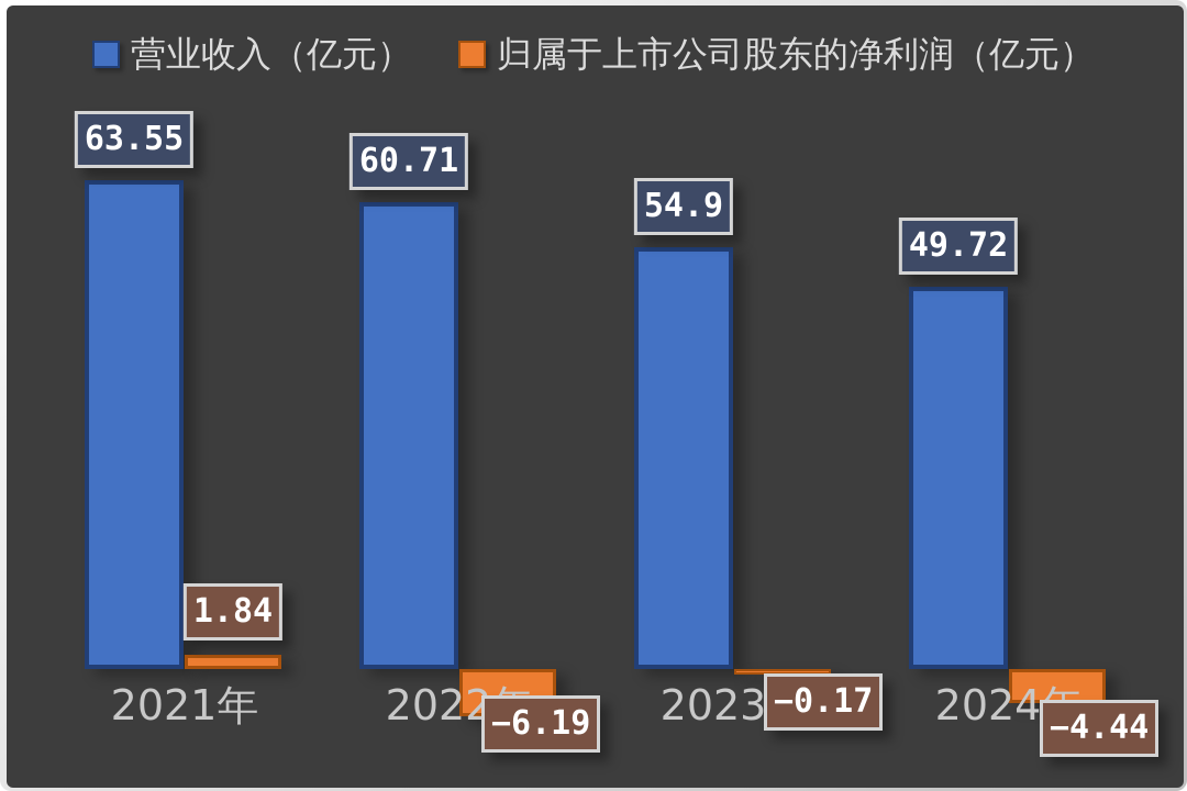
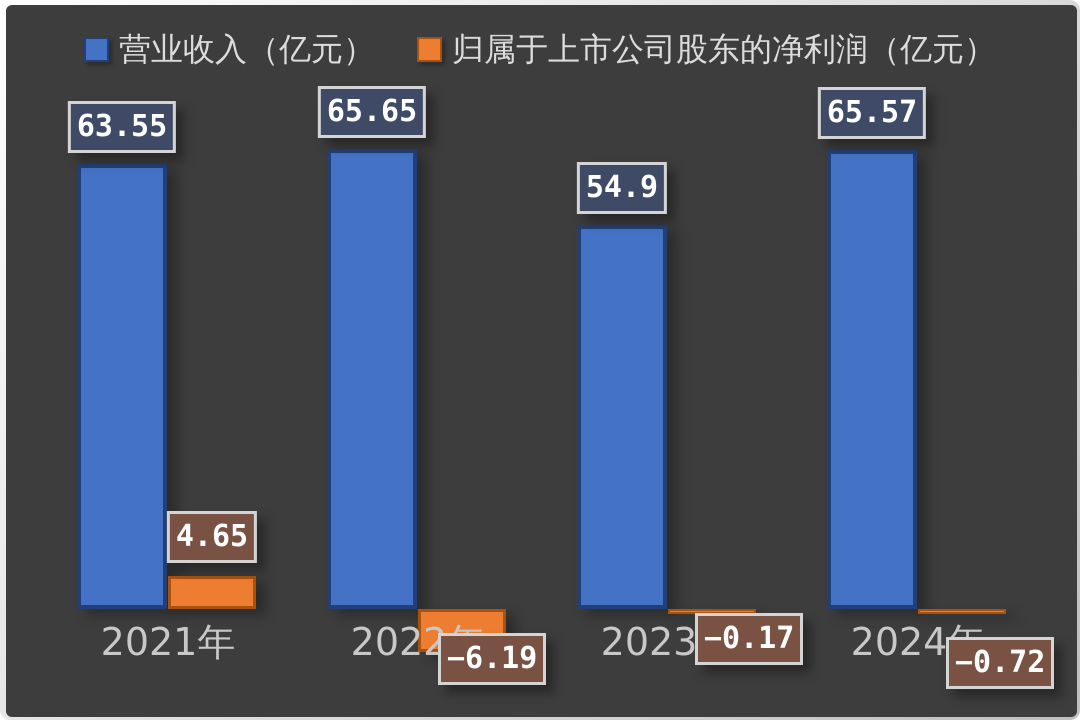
归属于上市公司股东的净利润（亿元）/2021年: 1.84 -> 4.65
营业收入（亿元）/2022年: 60.71 -> 65.65
营业收入（亿元）/2024年: 49.72 -> 65.57
归属于上市公司股东的净利润（亿元）/2024年: −4.44 -> −0.72
